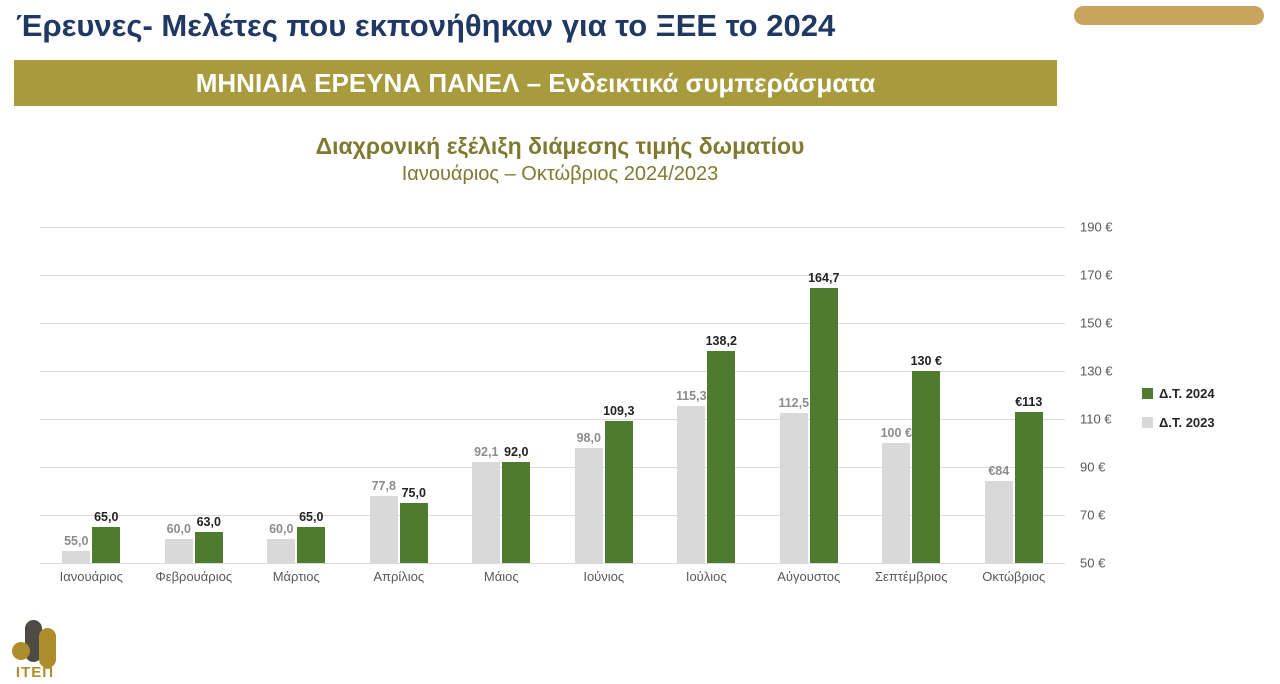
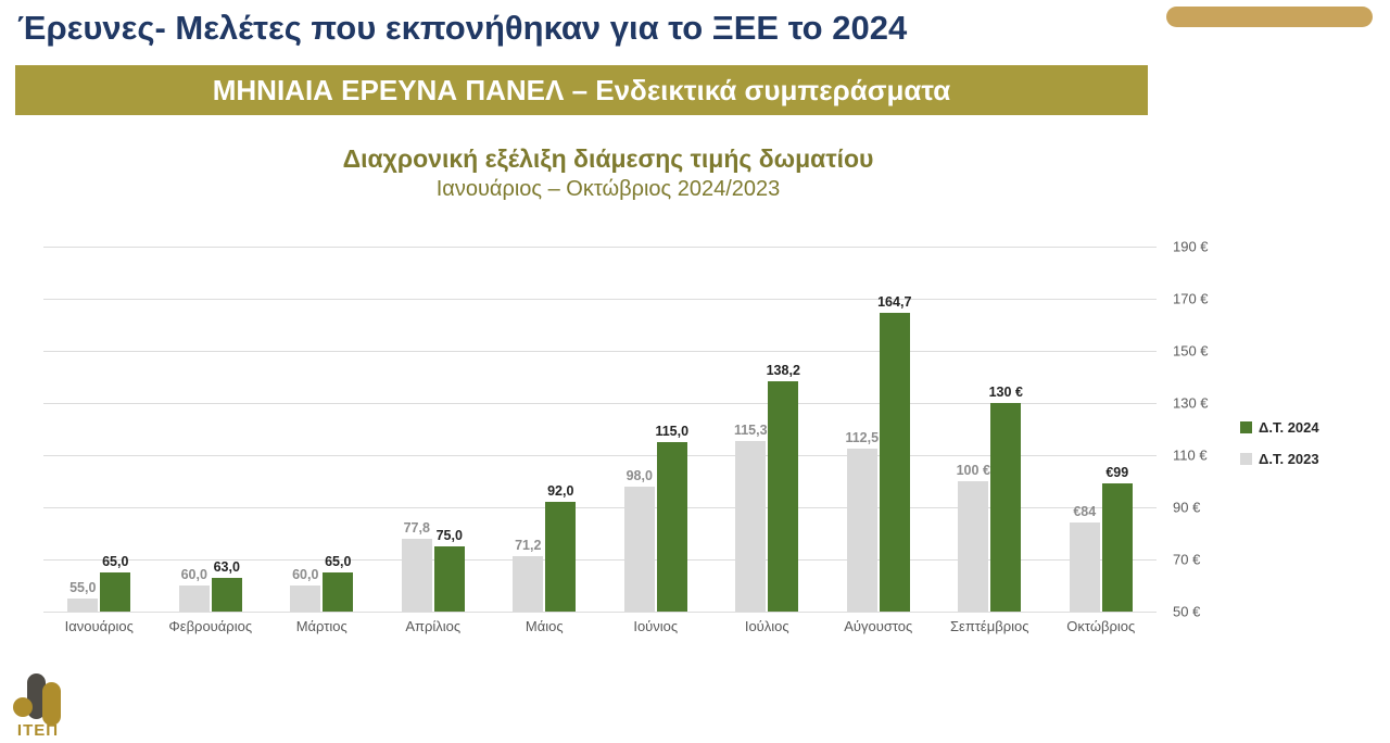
Δ.Τ. 2023/Μάιος: 92,1 -> 71,2
Δ.Τ. 2024/Ιούνιος: 109,3 -> 115,0
Δ.Τ. 2024/Οκτώβριος: €113 -> €99
